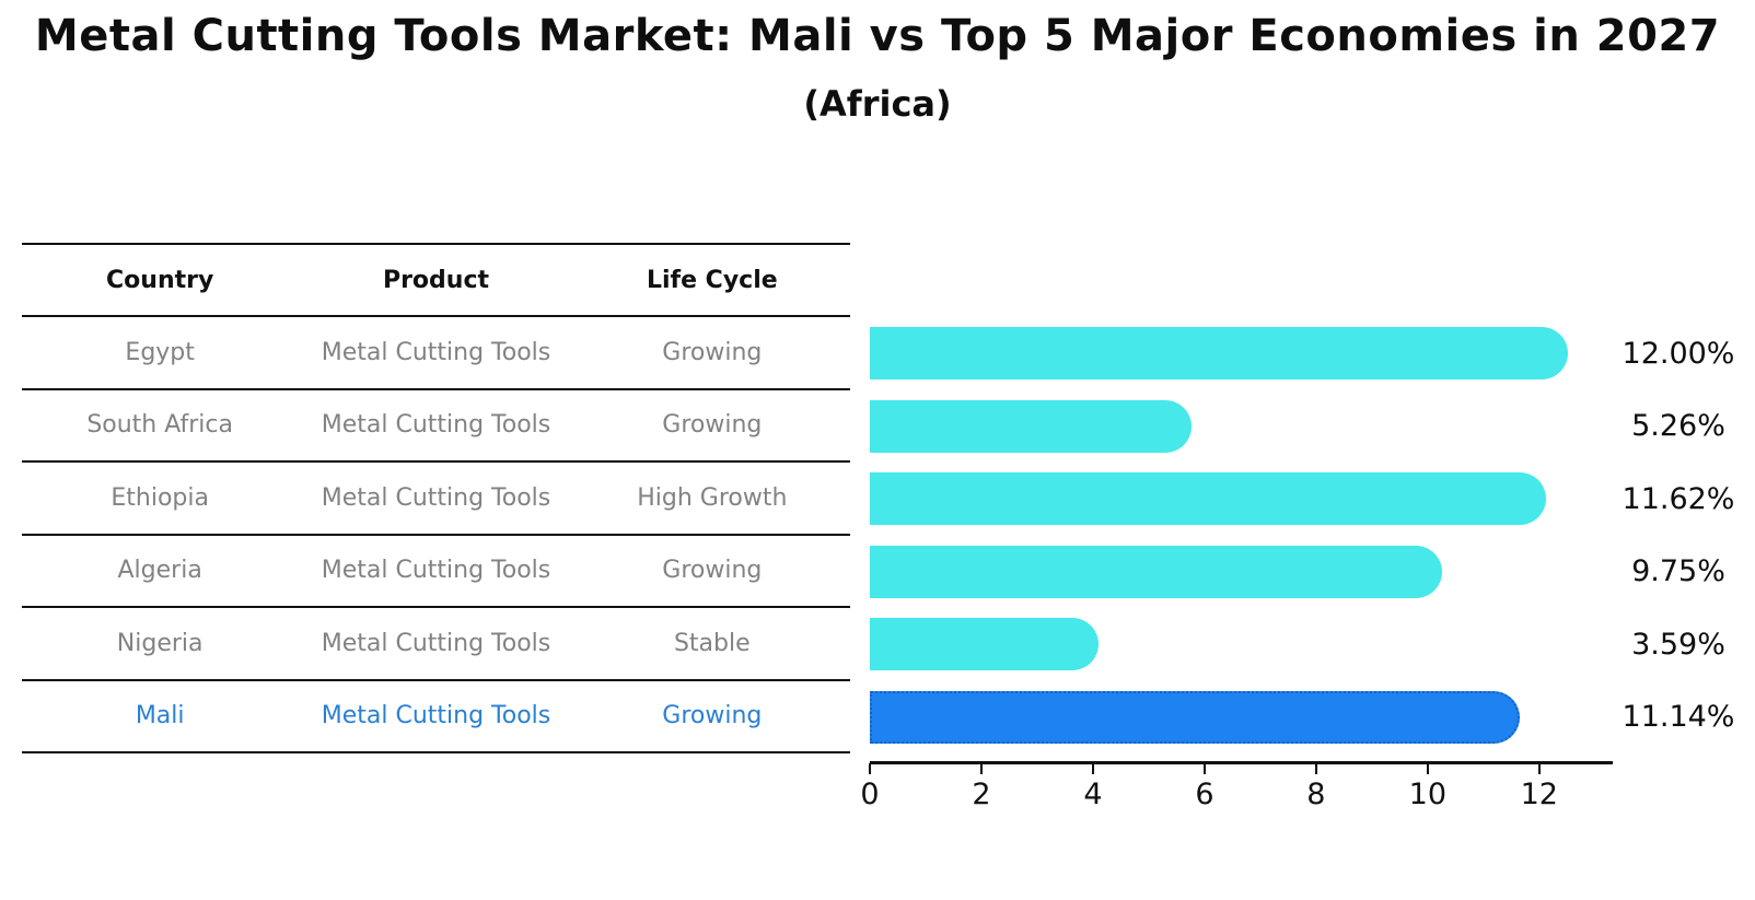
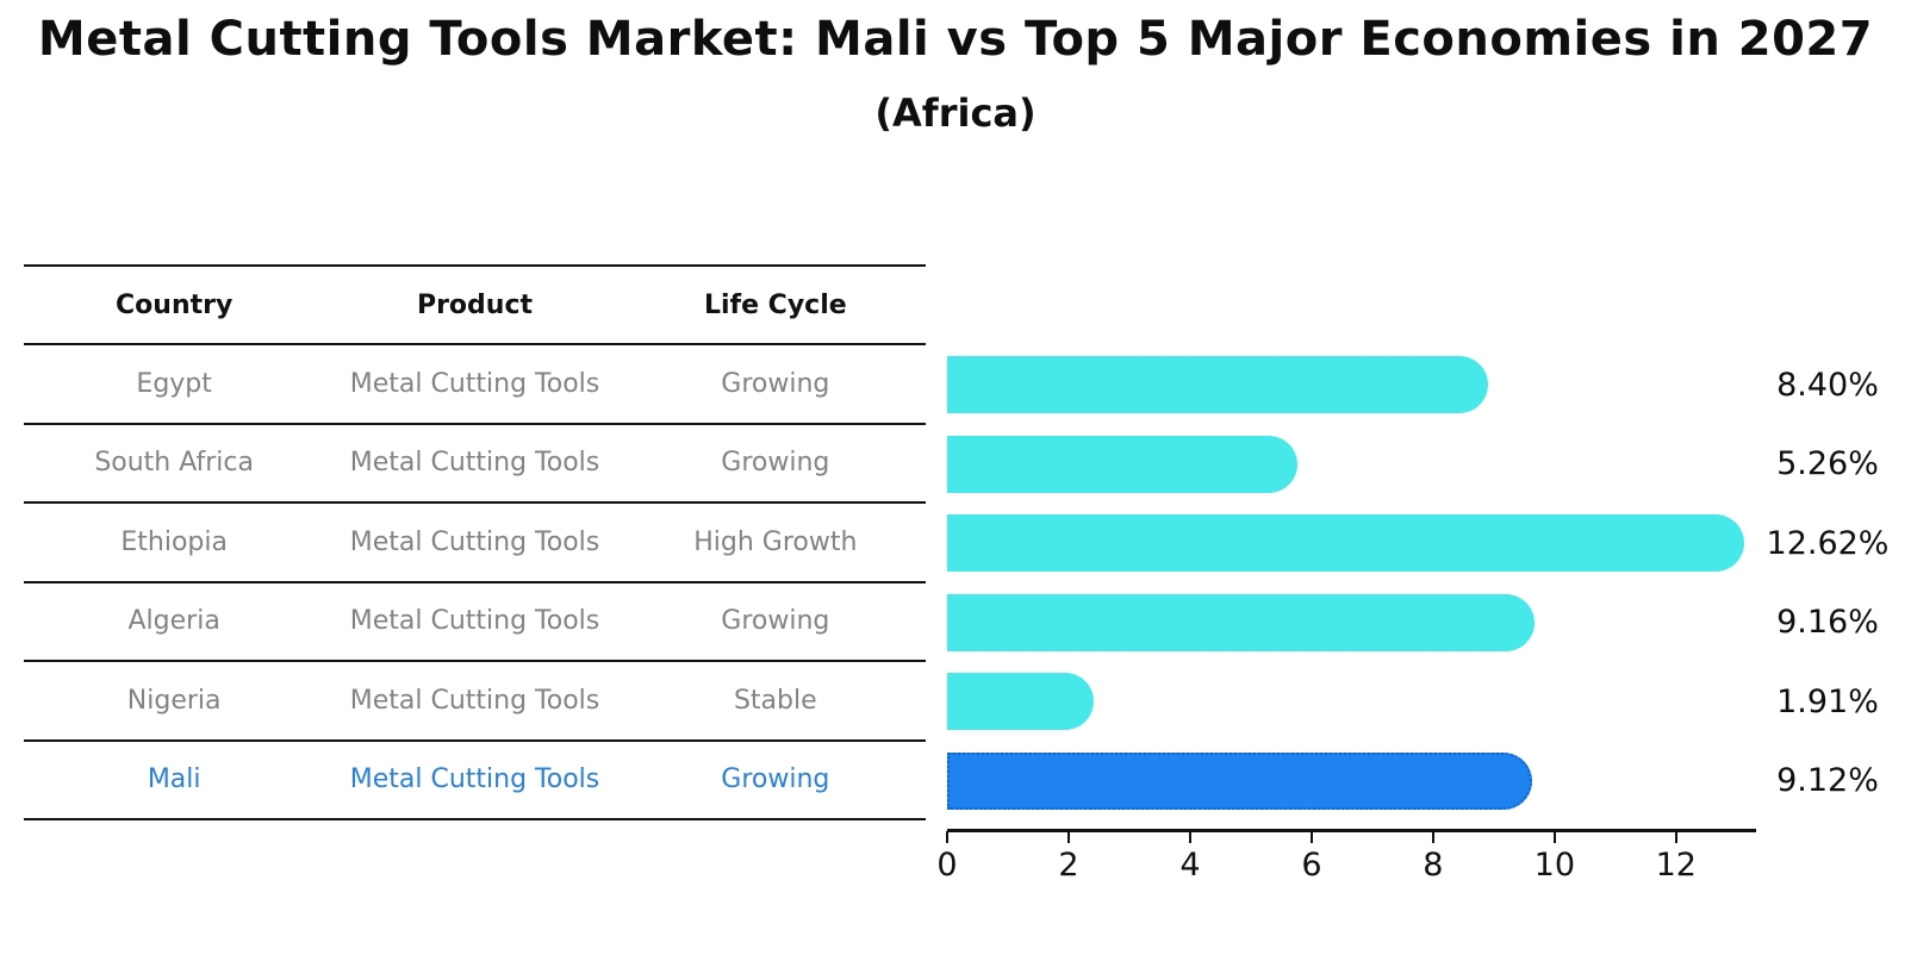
Egypt: 12.00% -> 8.40%
Ethiopia: 11.62% -> 12.62%
Algeria: 9.75% -> 9.16%
Nigeria: 3.59% -> 1.91%
Mali: 11.14% -> 9.12%
